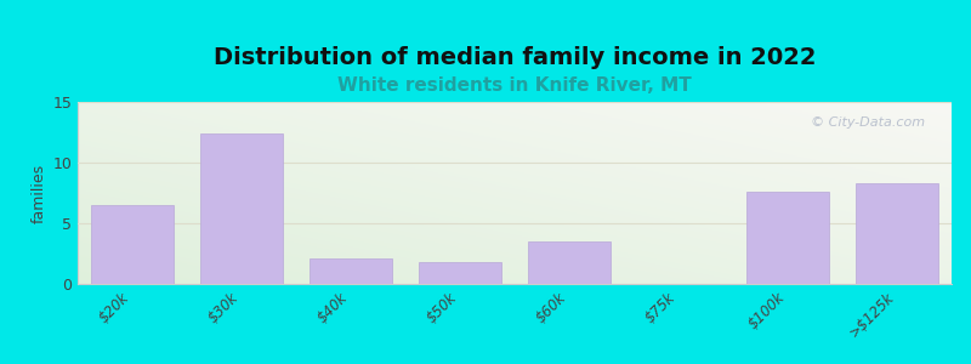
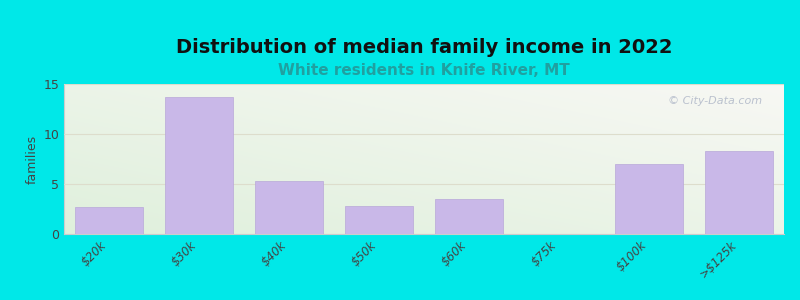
$20k: 6.5 -> 2.7
$30k: 12.4 -> 13.7
$40k: 2.1 -> 5.3
$50k: 1.8 -> 2.8
$100k: 7.6 -> 7.0
